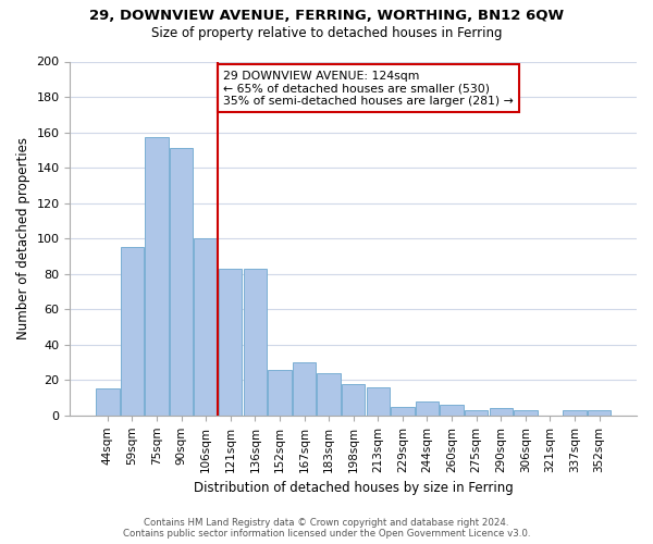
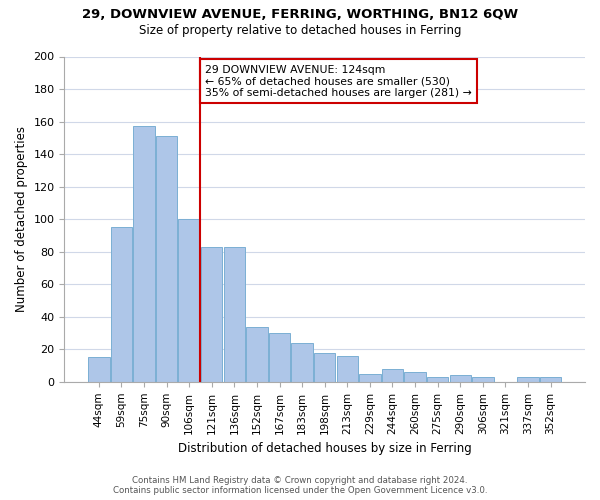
152sqm: 26 -> 34
